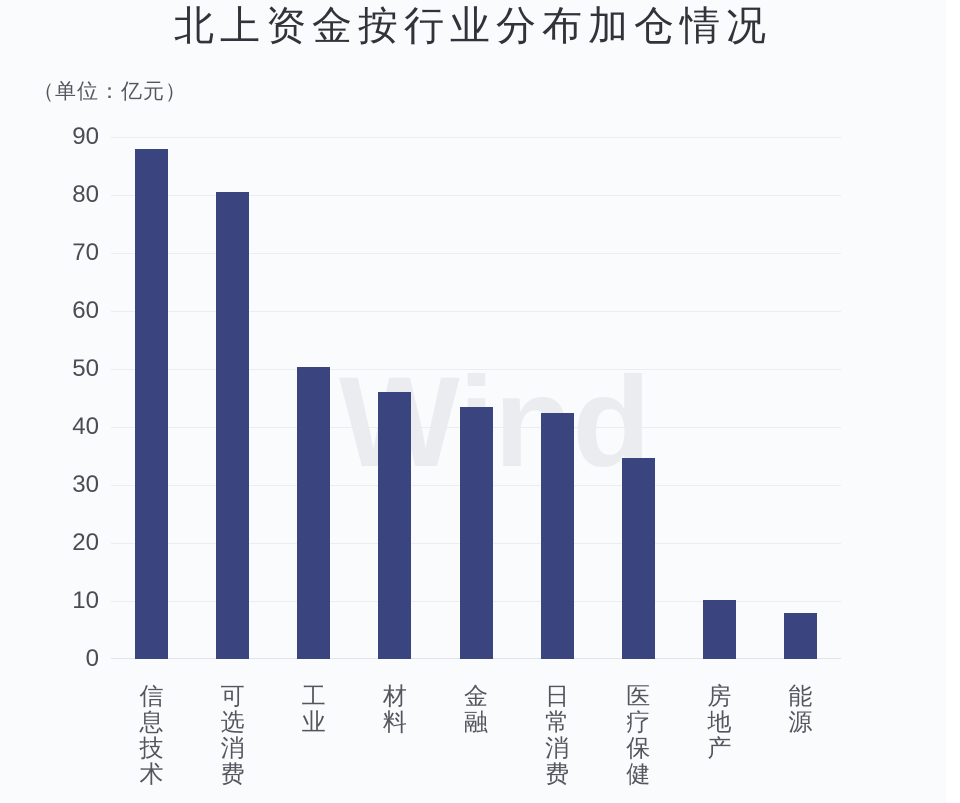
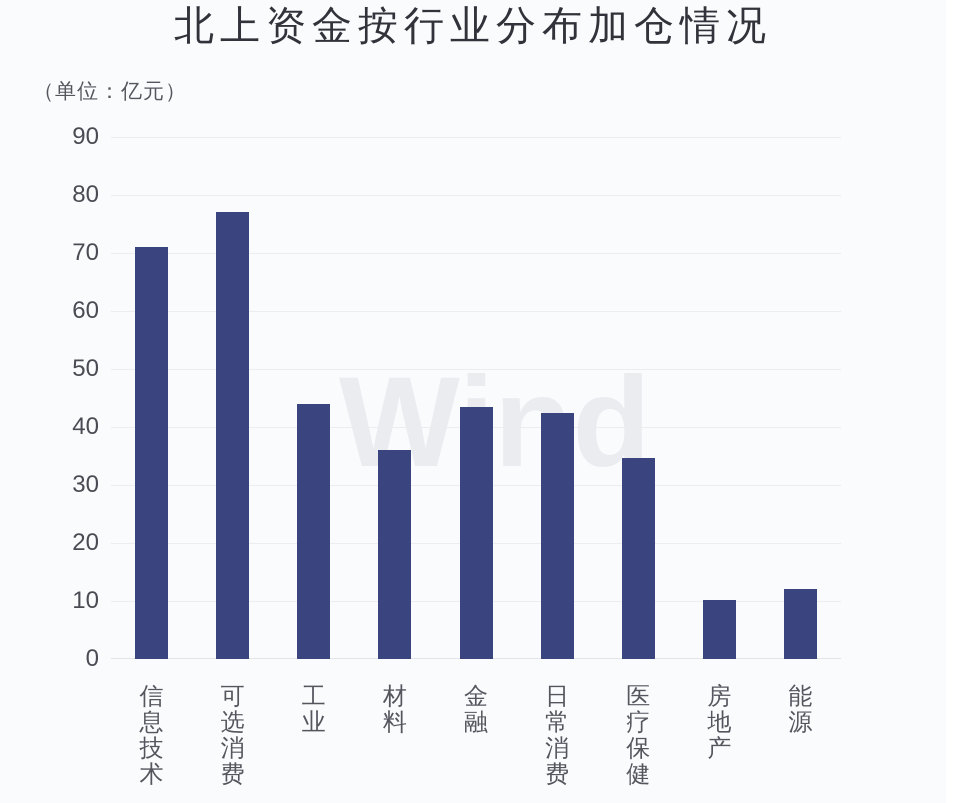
信息技术: 88 -> 71
可选消费: 80 -> 77
工业: 50 -> 44
材料: 46 -> 36
能源: 8 -> 12
